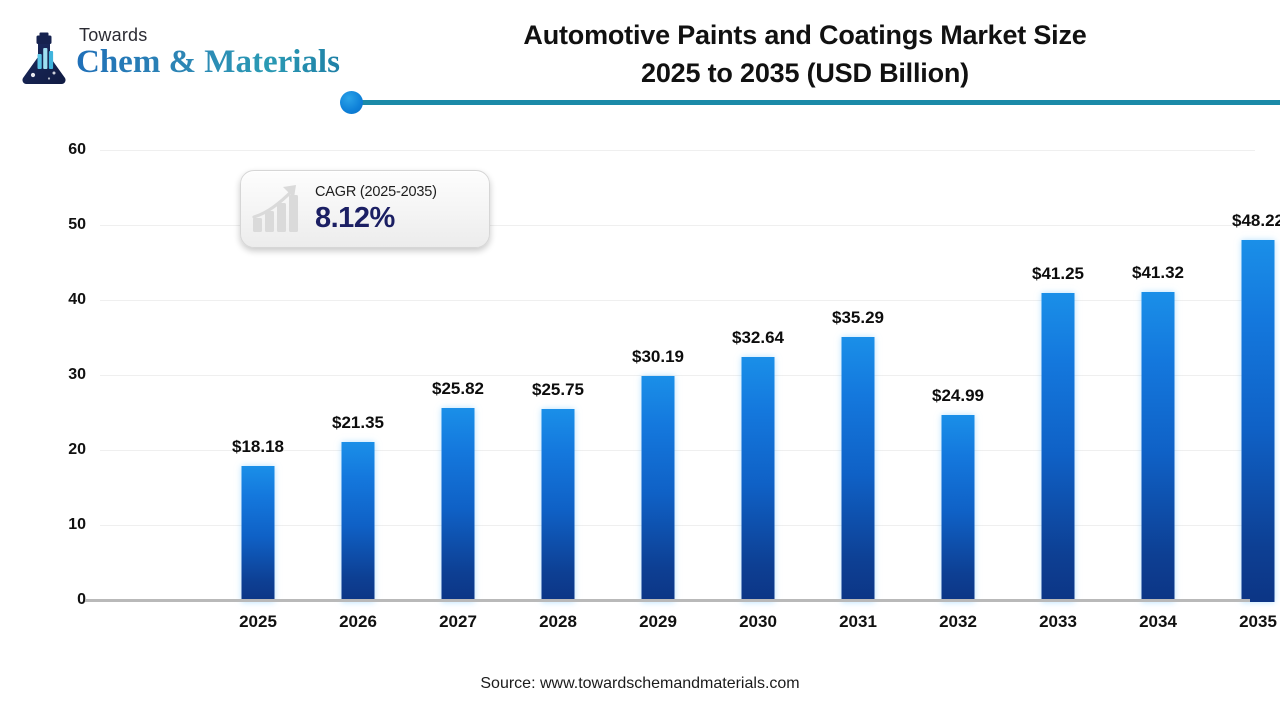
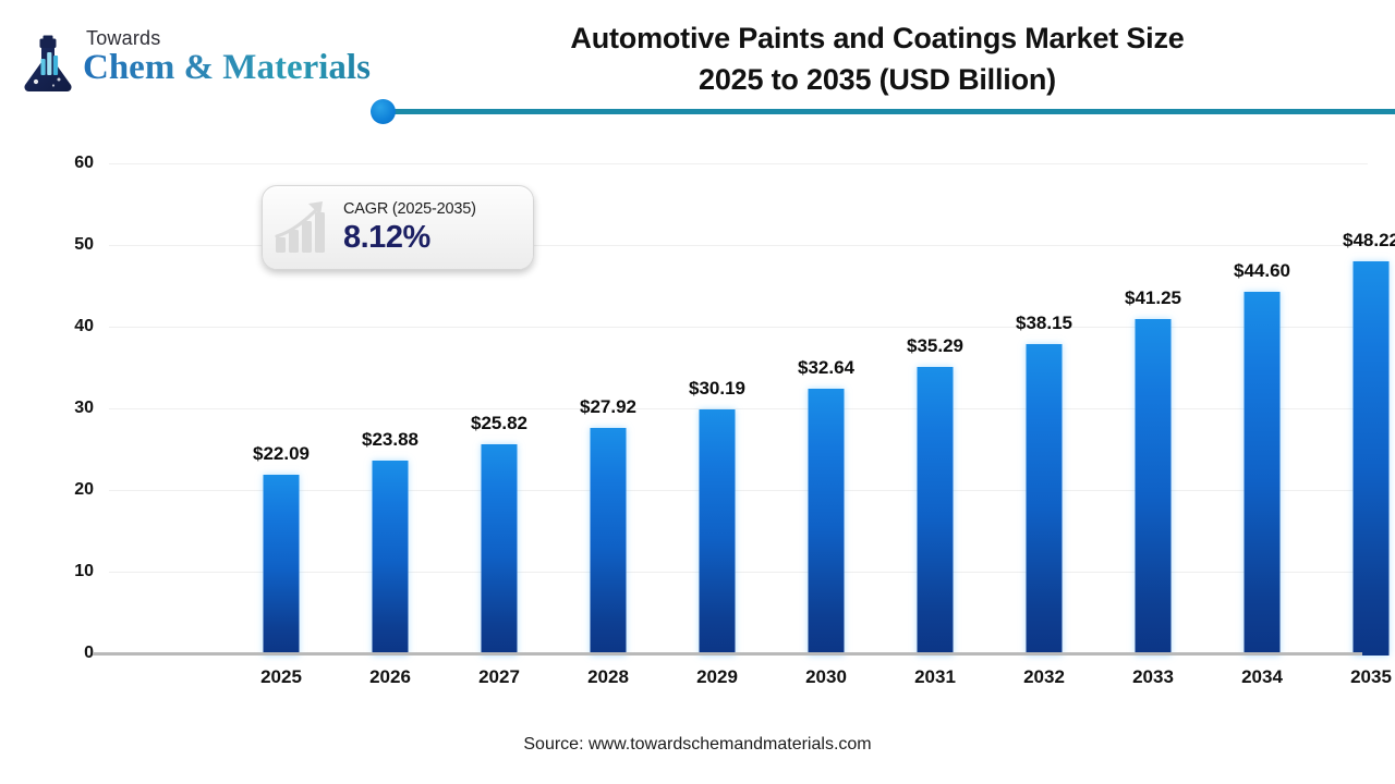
2025: $18.18 -> $22.09
2026: $21.35 -> $23.88
2028: $25.75 -> $27.92
2032: $24.99 -> $38.15
2034: $41.32 -> $44.60
